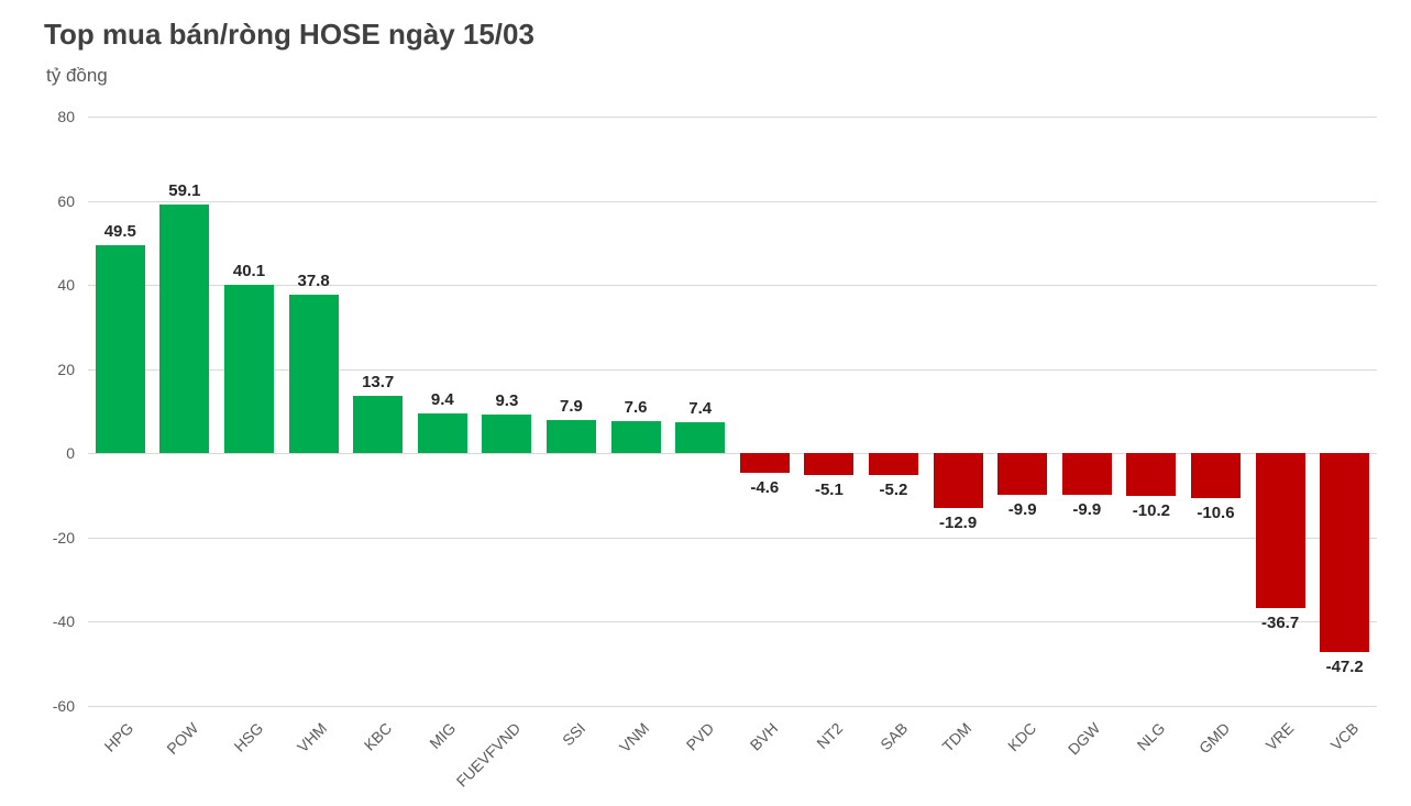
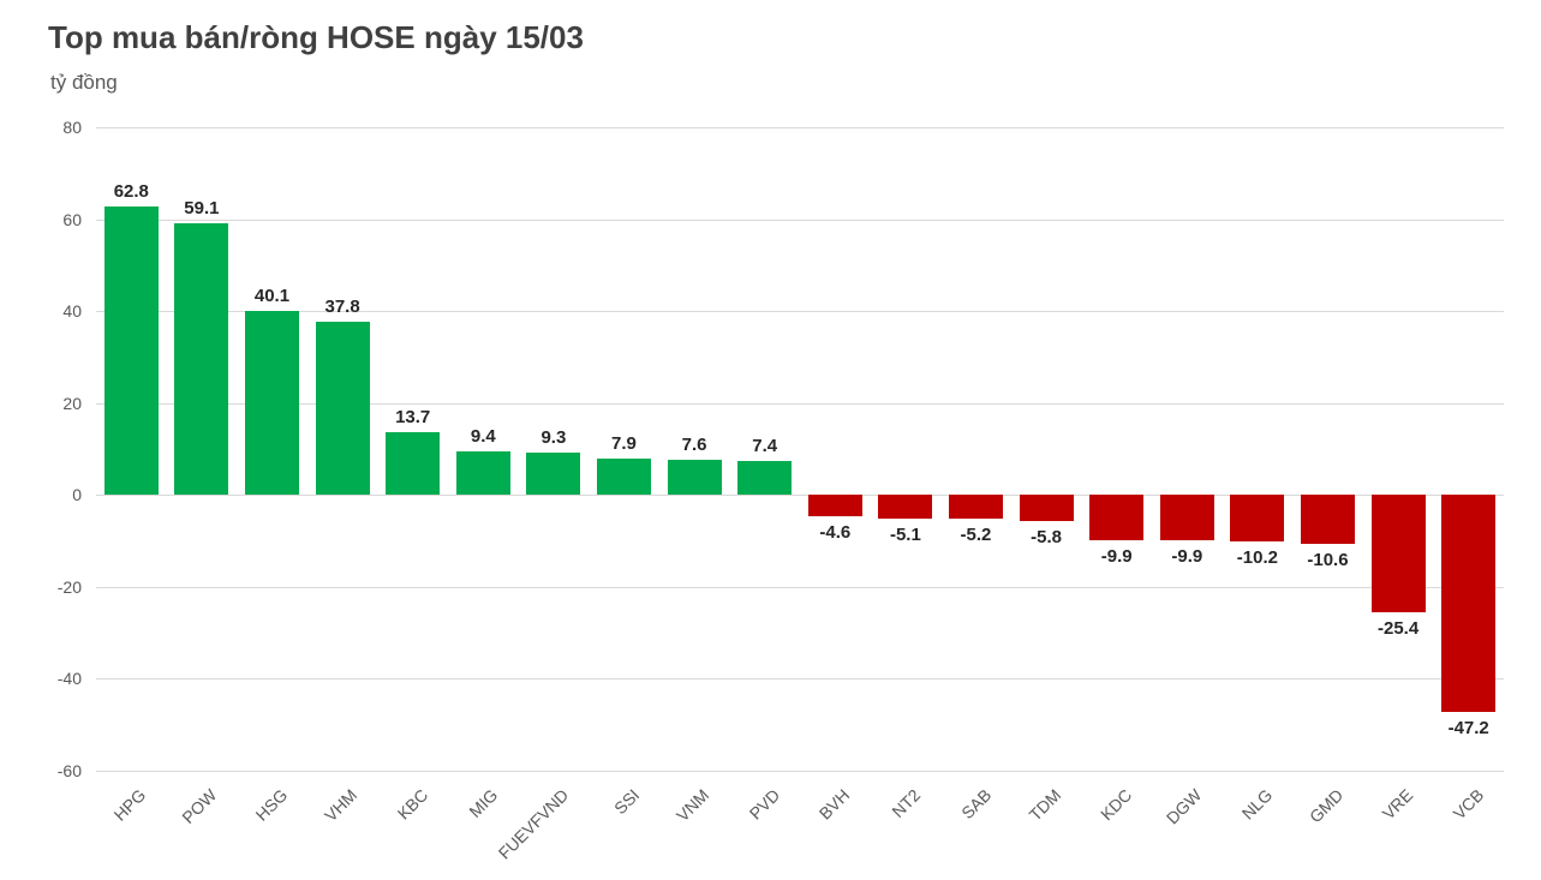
HPG: 49.5 -> 62.8
TDM: -12.9 -> -5.8
VRE: -36.7 -> -25.4
